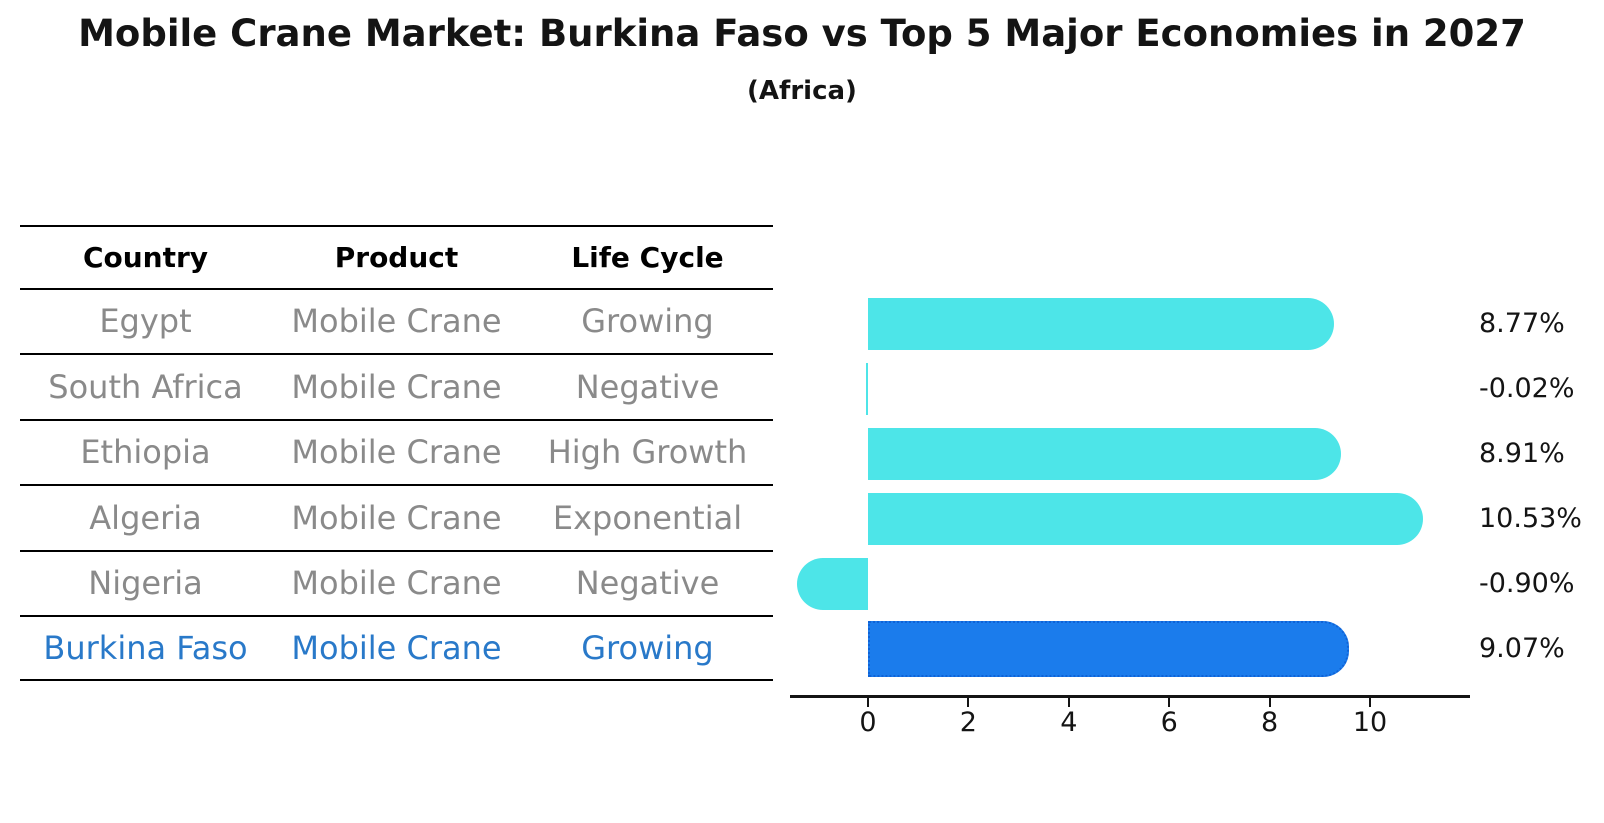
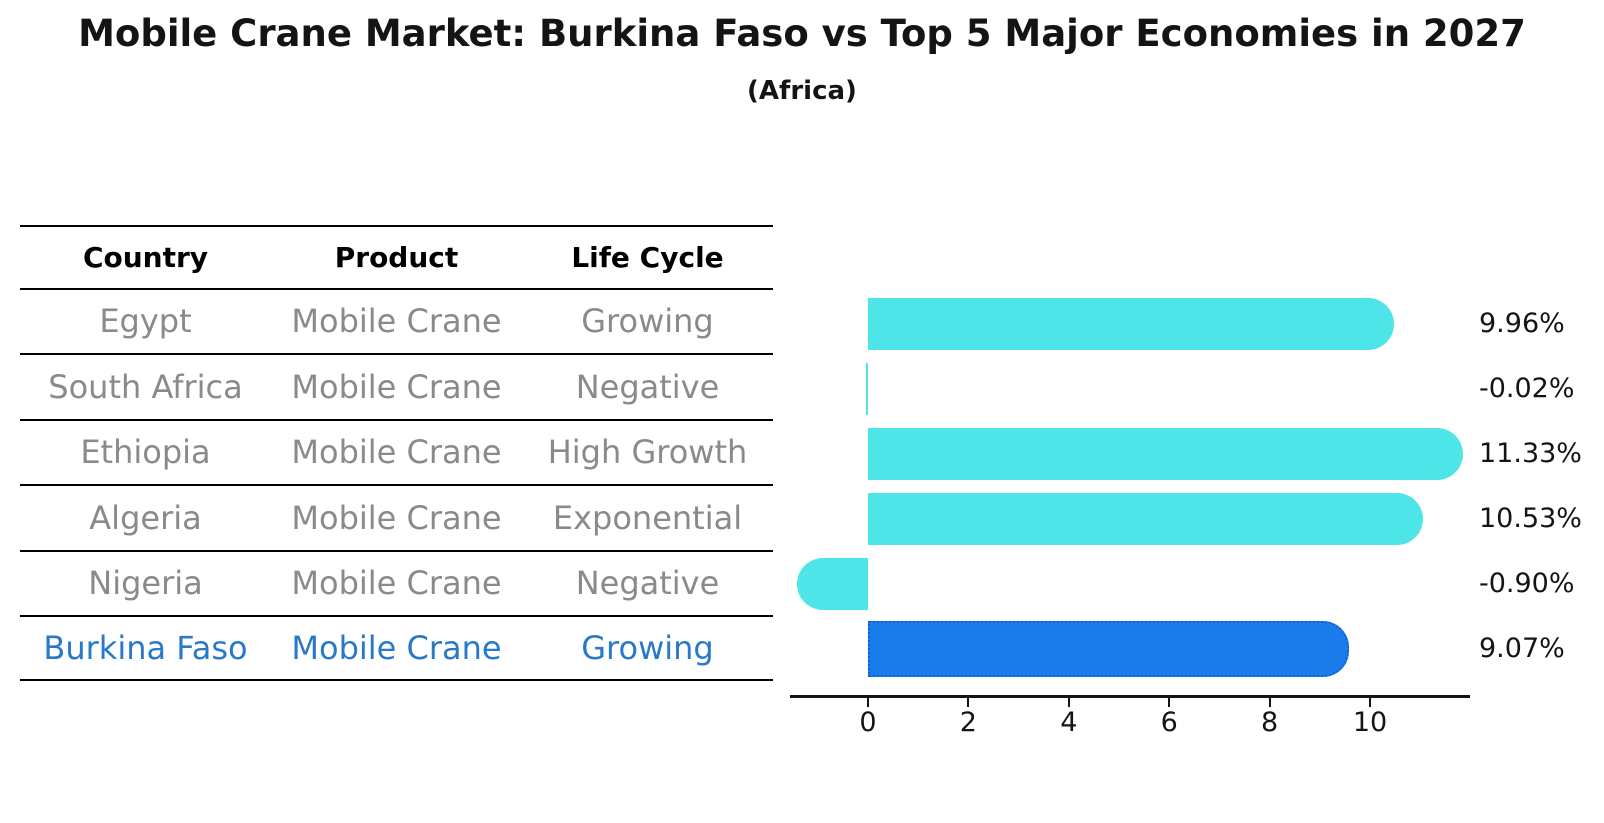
Egypt: 8.77% -> 9.96%
Ethiopia: 8.91% -> 11.33%
